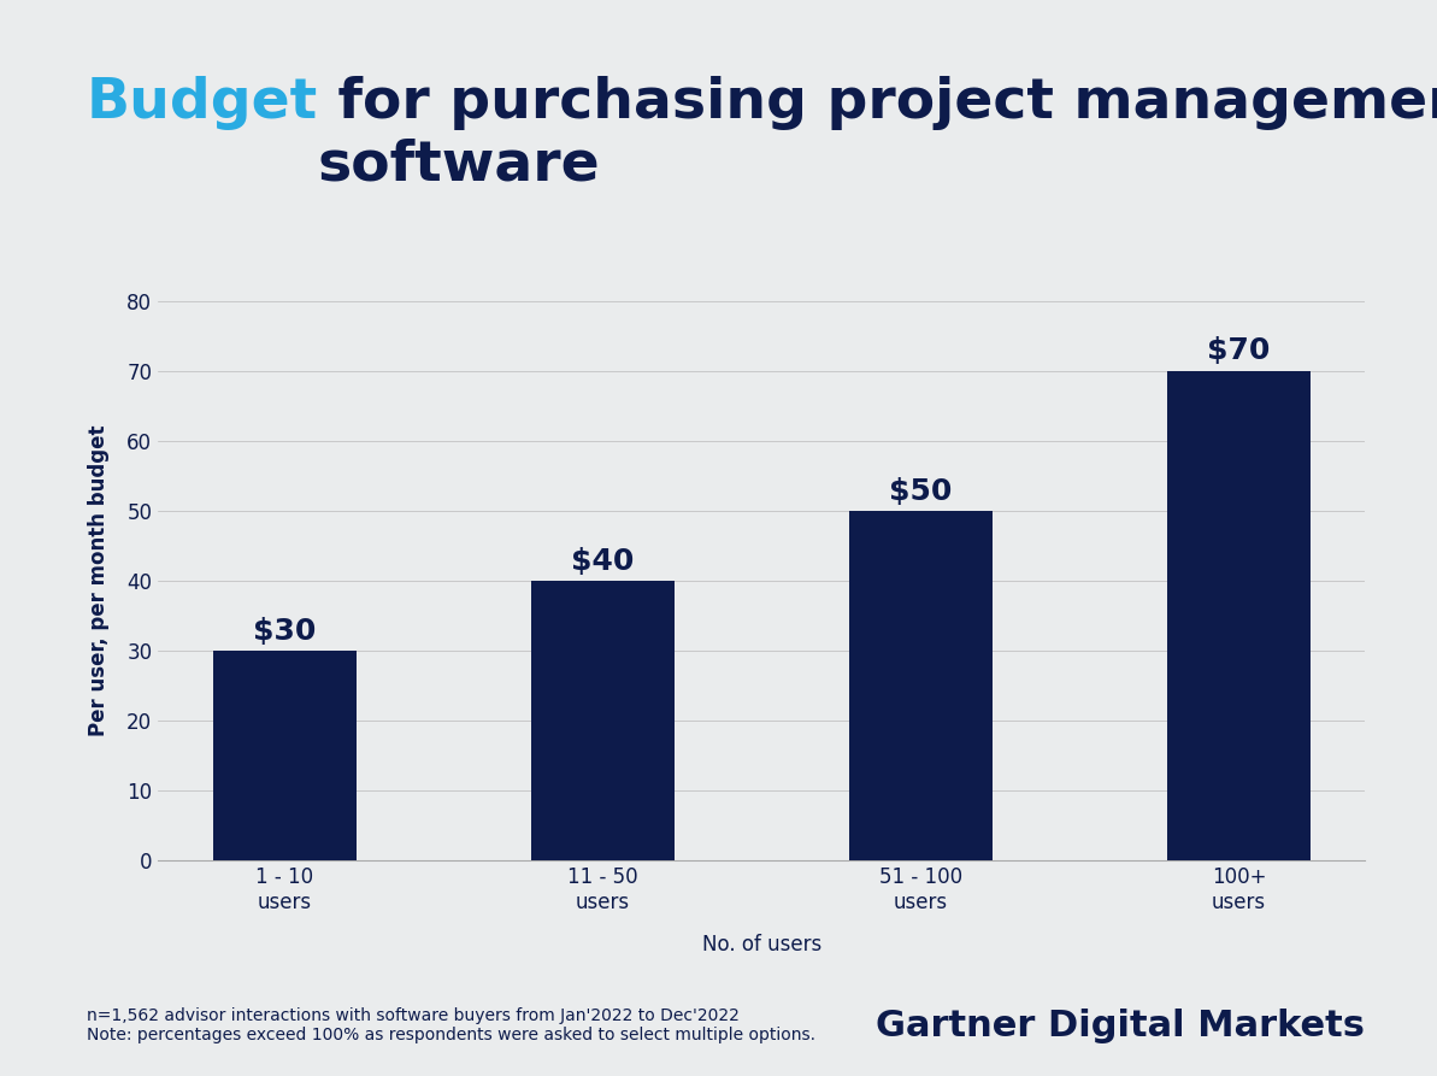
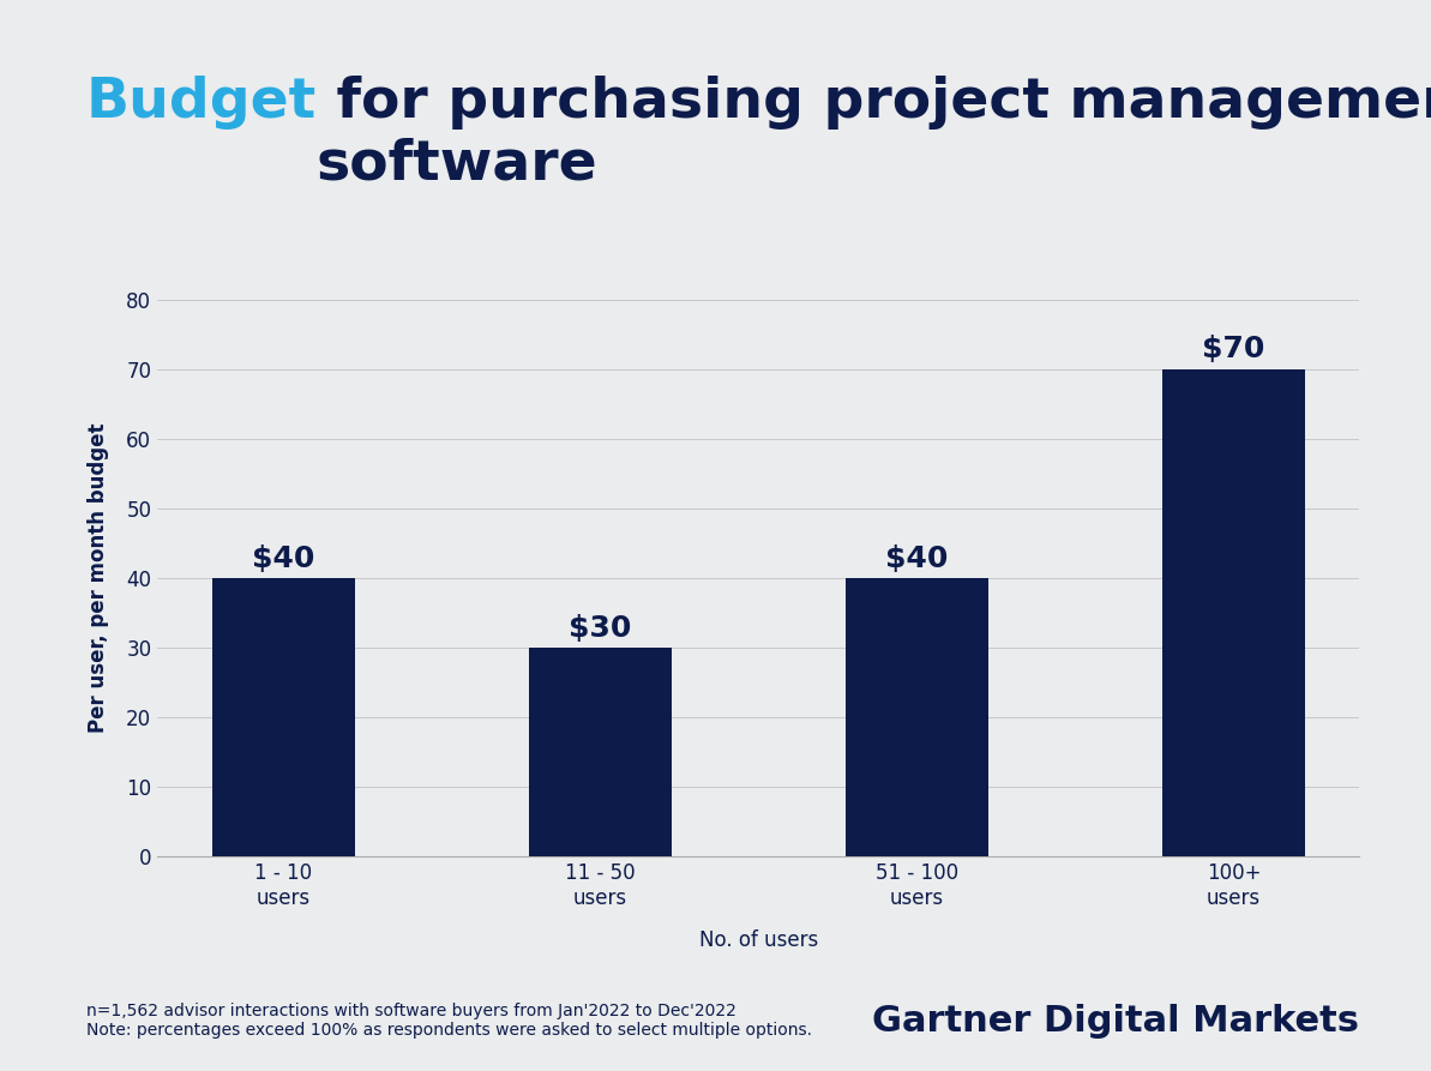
1 - 10 users: $30 -> $40
11 - 50 users: $40 -> $30
51 - 100 users: $50 -> $40
